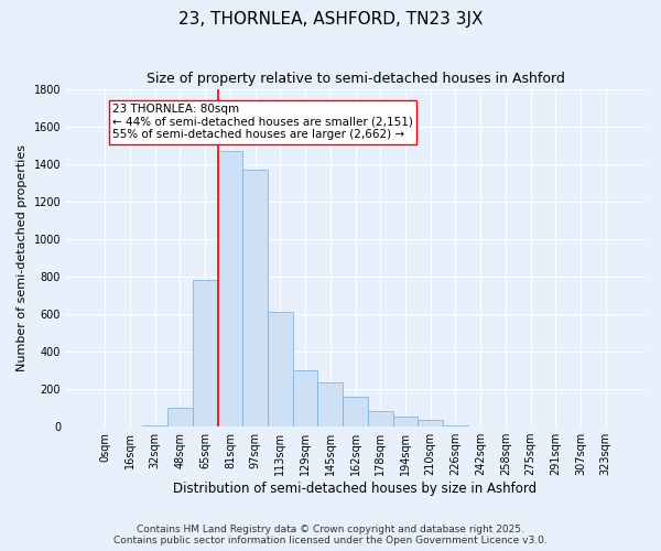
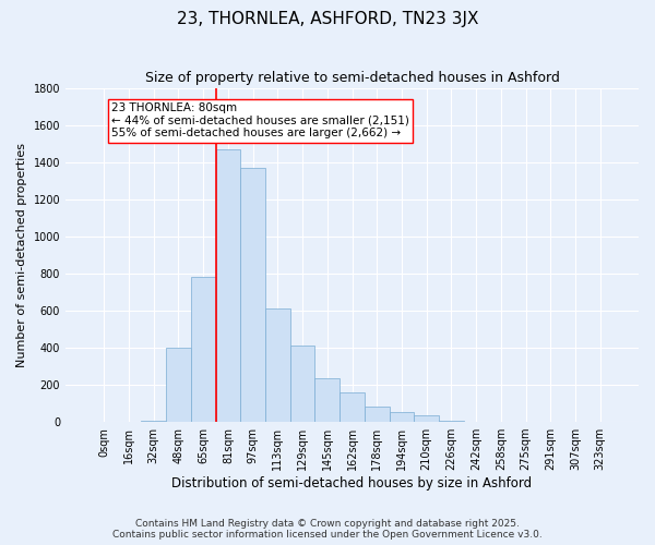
48sqm: 100 -> 400
129sqm: 300 -> 410
